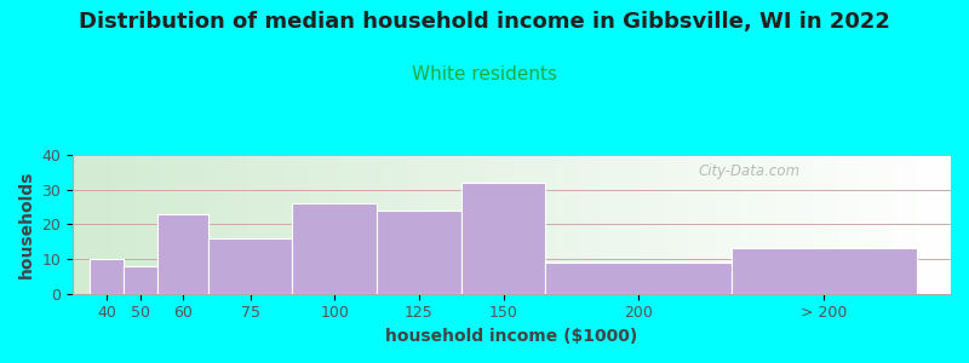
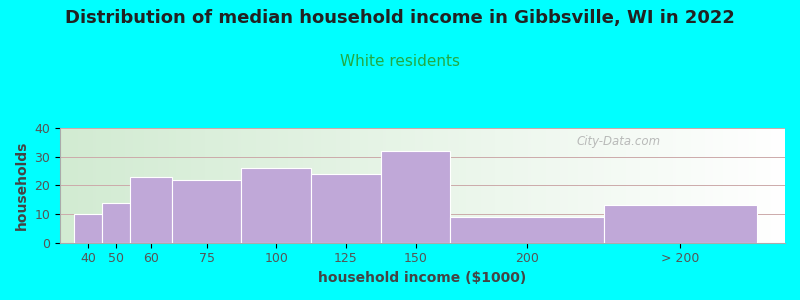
50: 8 -> 14
75: 16 -> 22
